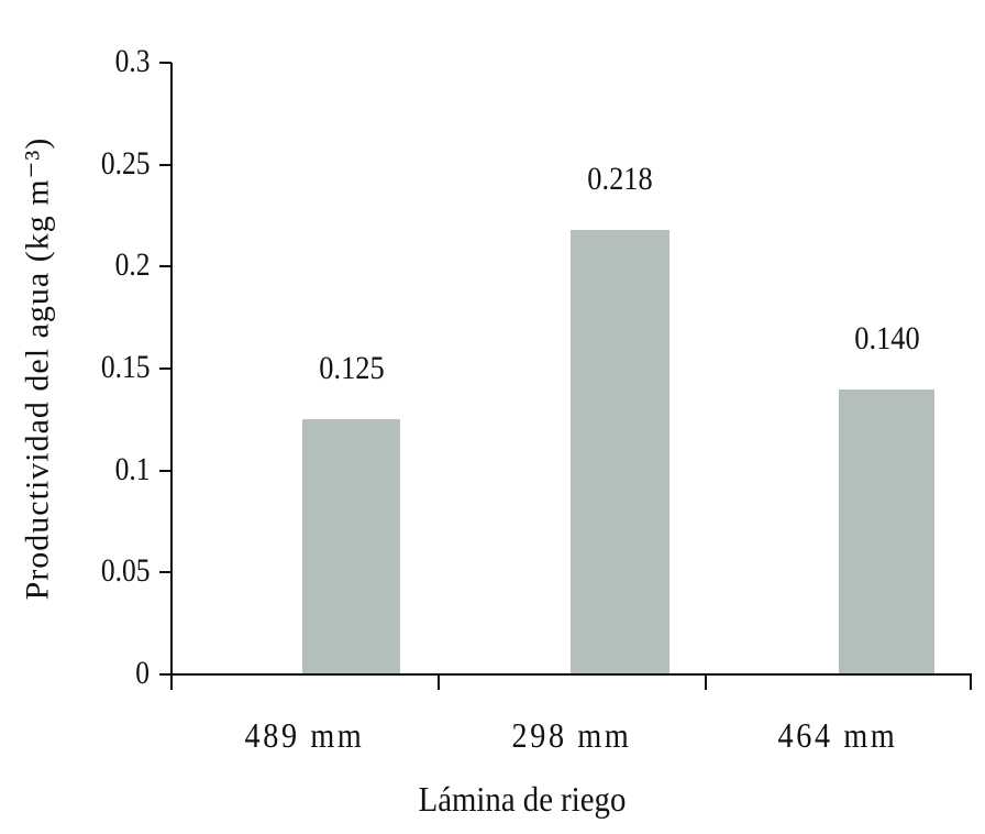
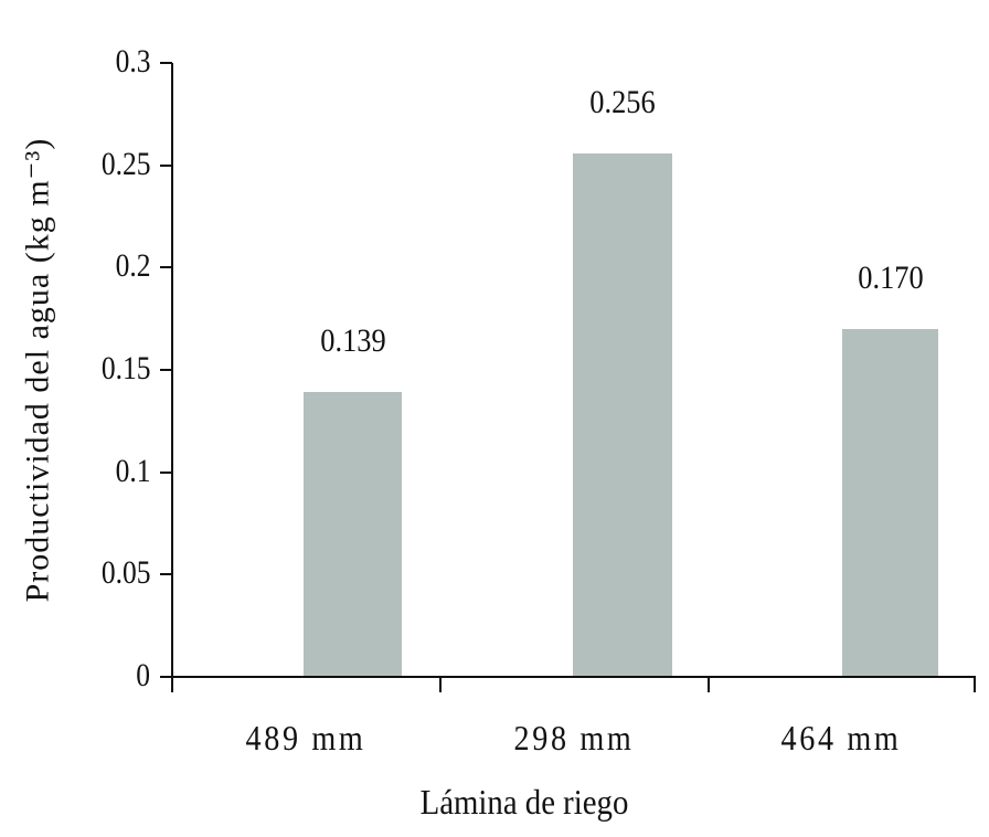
489 mm: 0.125 -> 0.139
298 mm: 0.218 -> 0.256
464 mm: 0.140 -> 0.170
